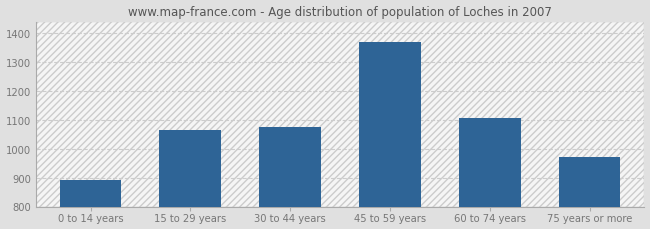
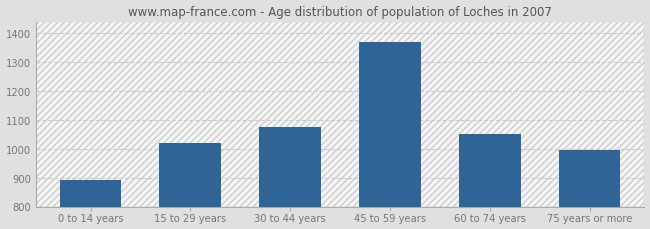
15 to 29 years: 1063 -> 1020
60 to 74 years: 1107 -> 1050
75 years or more: 972 -> 995
